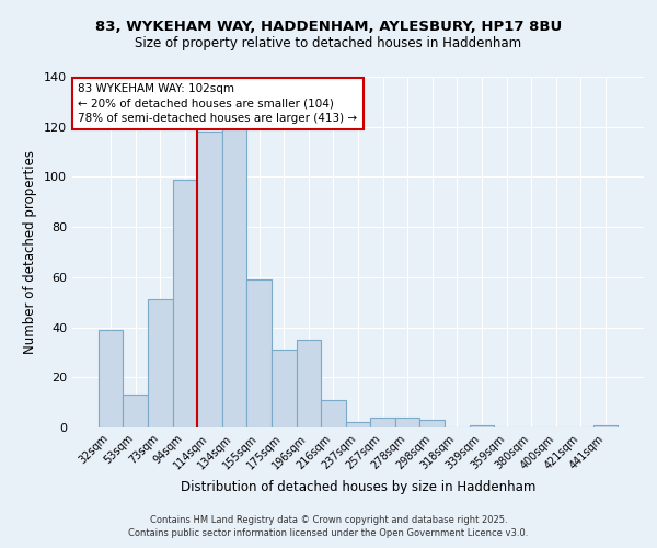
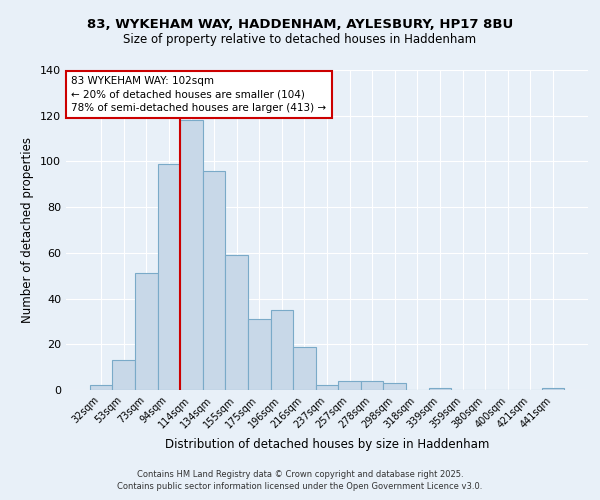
32sqm: 39 -> 2
134sqm: 120 -> 96
216sqm: 11 -> 19
